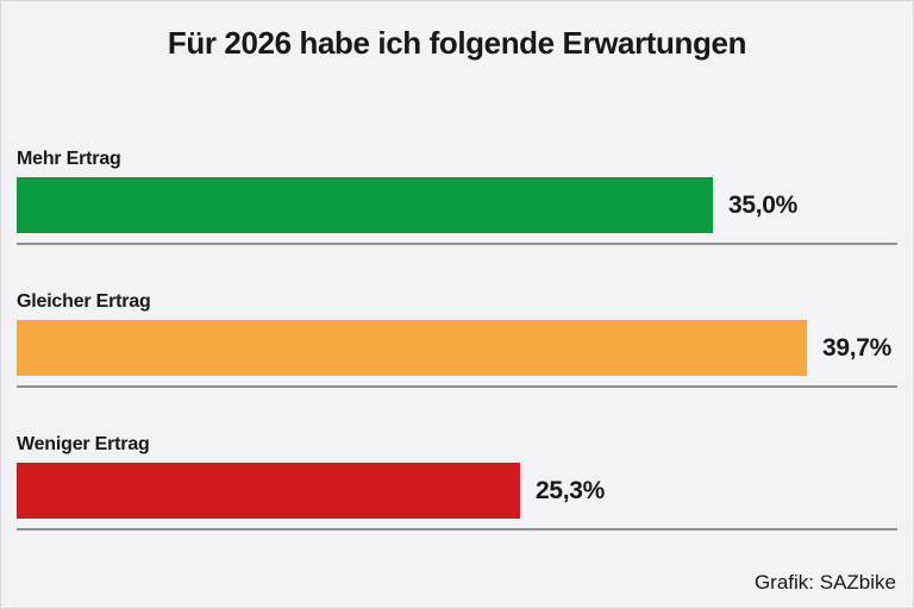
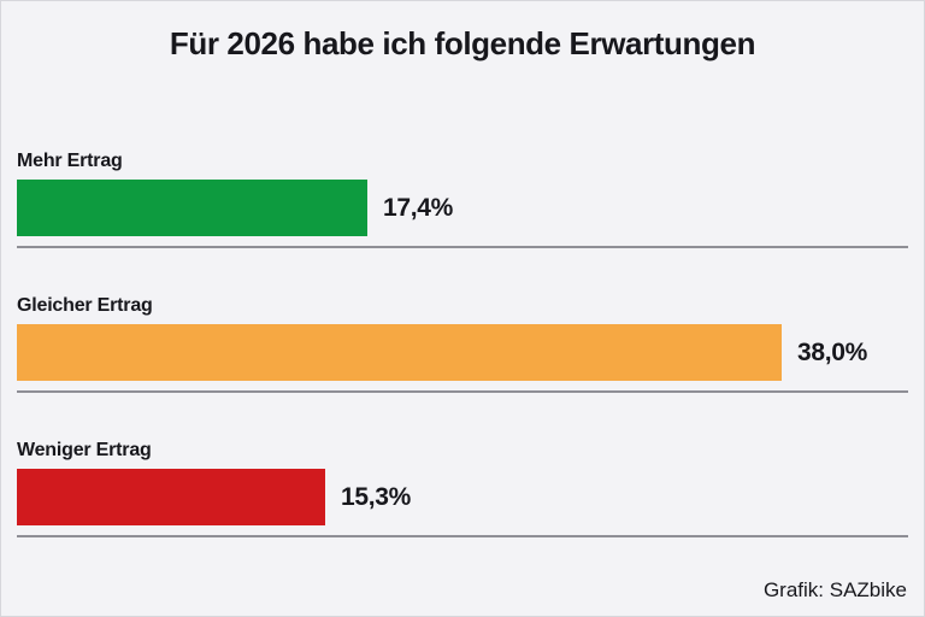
Mehr Ertrag: 35,0% -> 17,4%
Gleicher Ertrag: 39,7% -> 38,0%
Weniger Ertrag: 25,3% -> 15,3%
